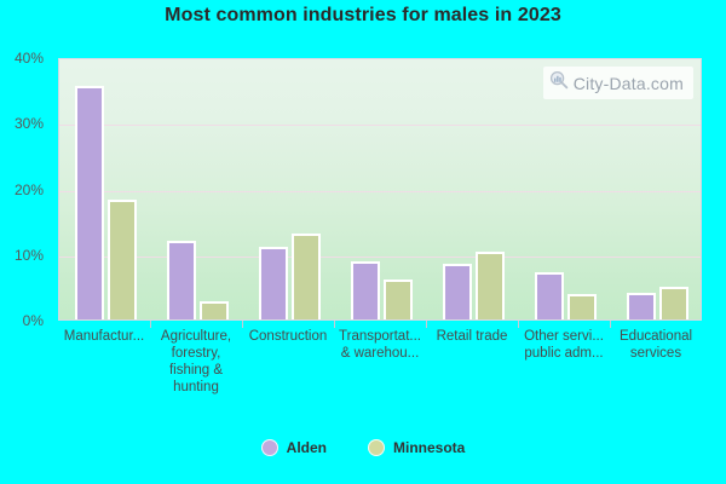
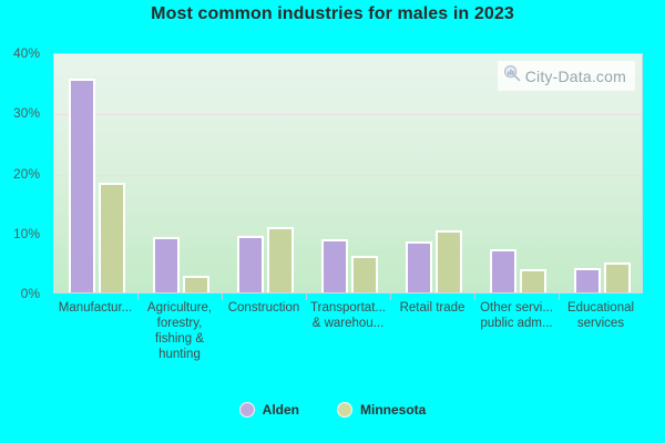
Alden/Agriculture, forestry, fishing & hunting: 12% -> 9%
Alden/Construction: 11% -> 9%
Minnesota/Construction: 13% -> 11%
